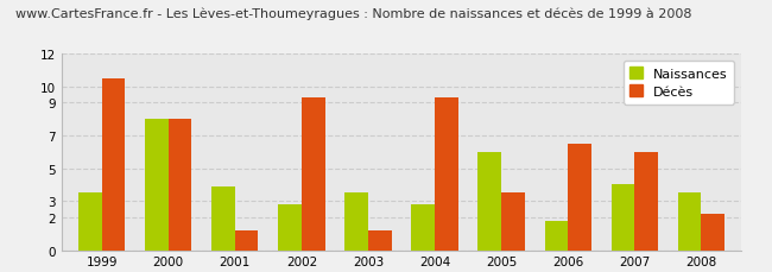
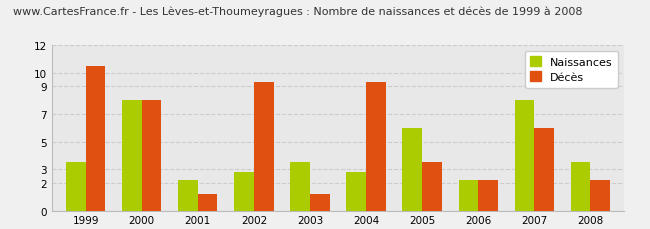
Naissances/2001: 3.9 -> 2.2
Naissances/2006: 1.8 -> 2.2
Décès/2006: 6.5 -> 2.2
Naissances/2007: 4.0 -> 8.0
